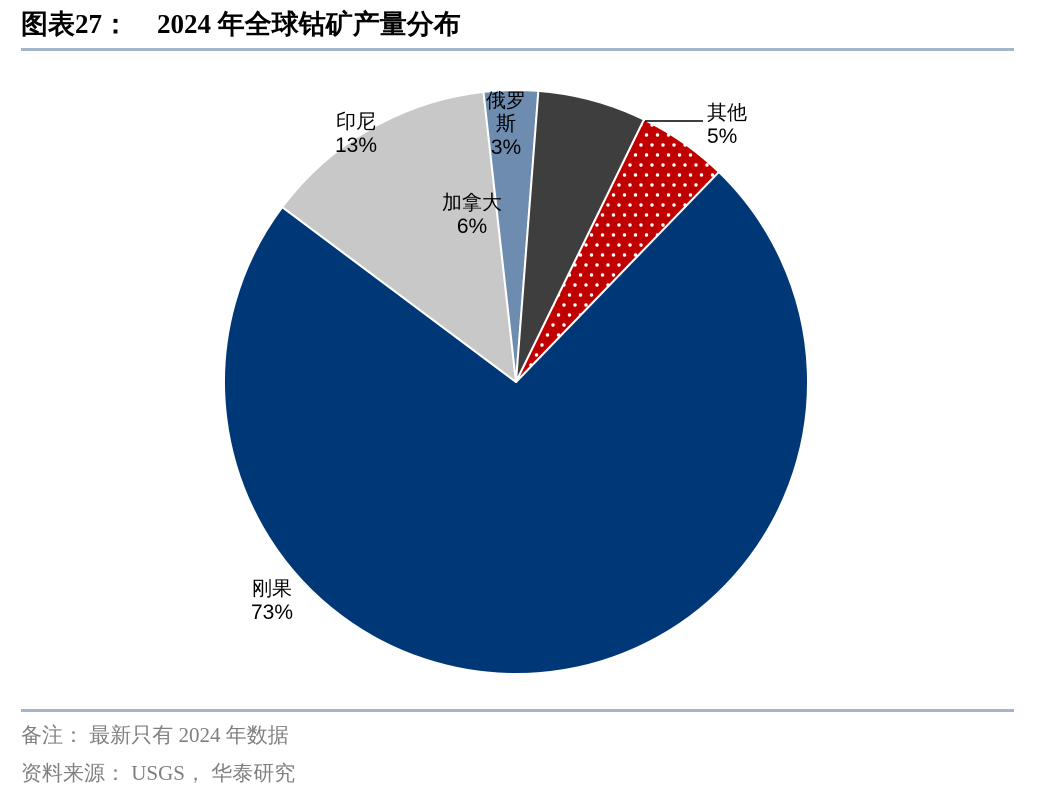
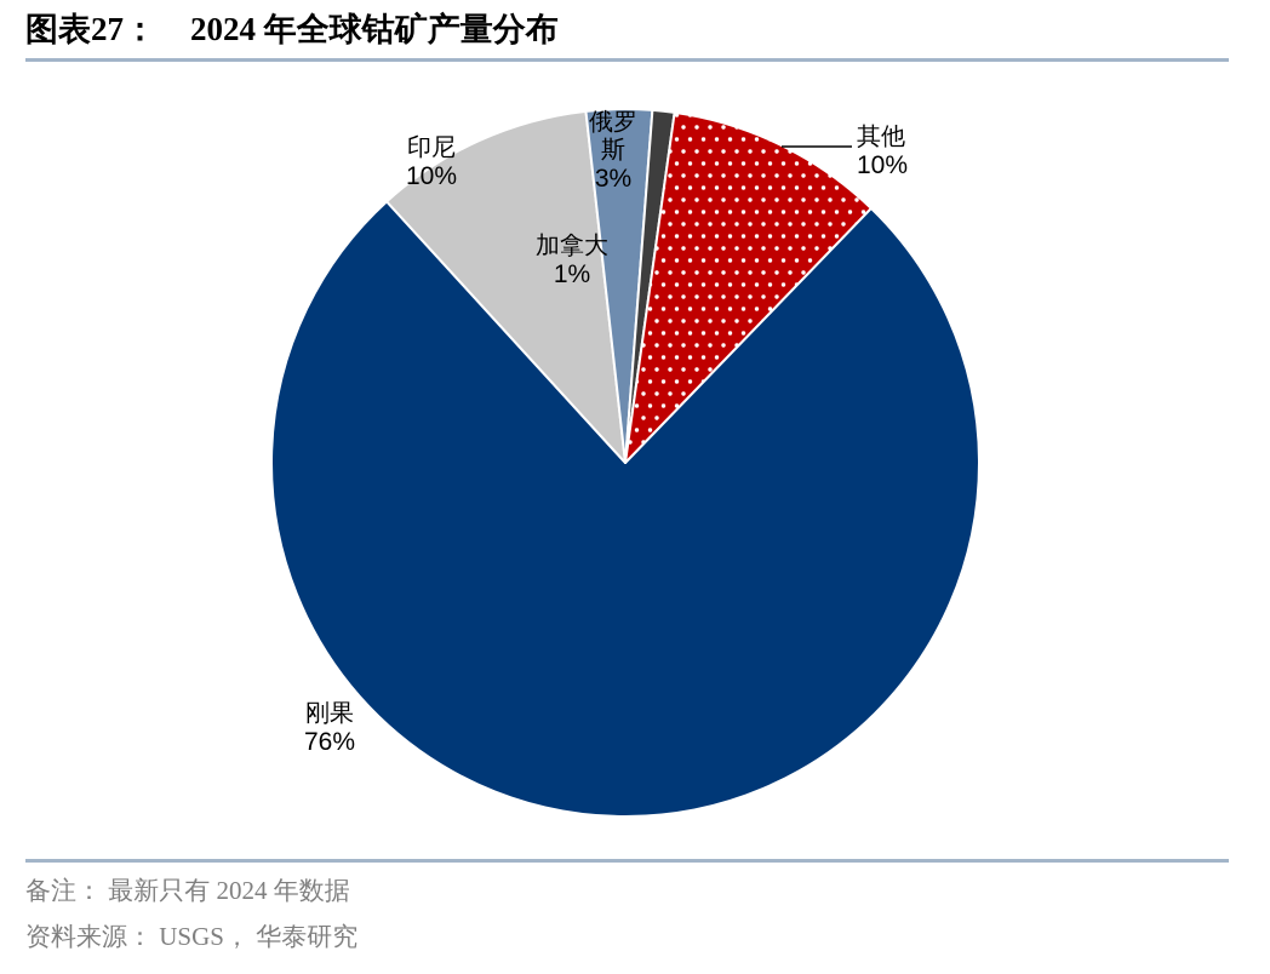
刚果: 73% -> 76%
印尼: 13% -> 10%
加拿大: 6% -> 1%
其他: 5% -> 10%
